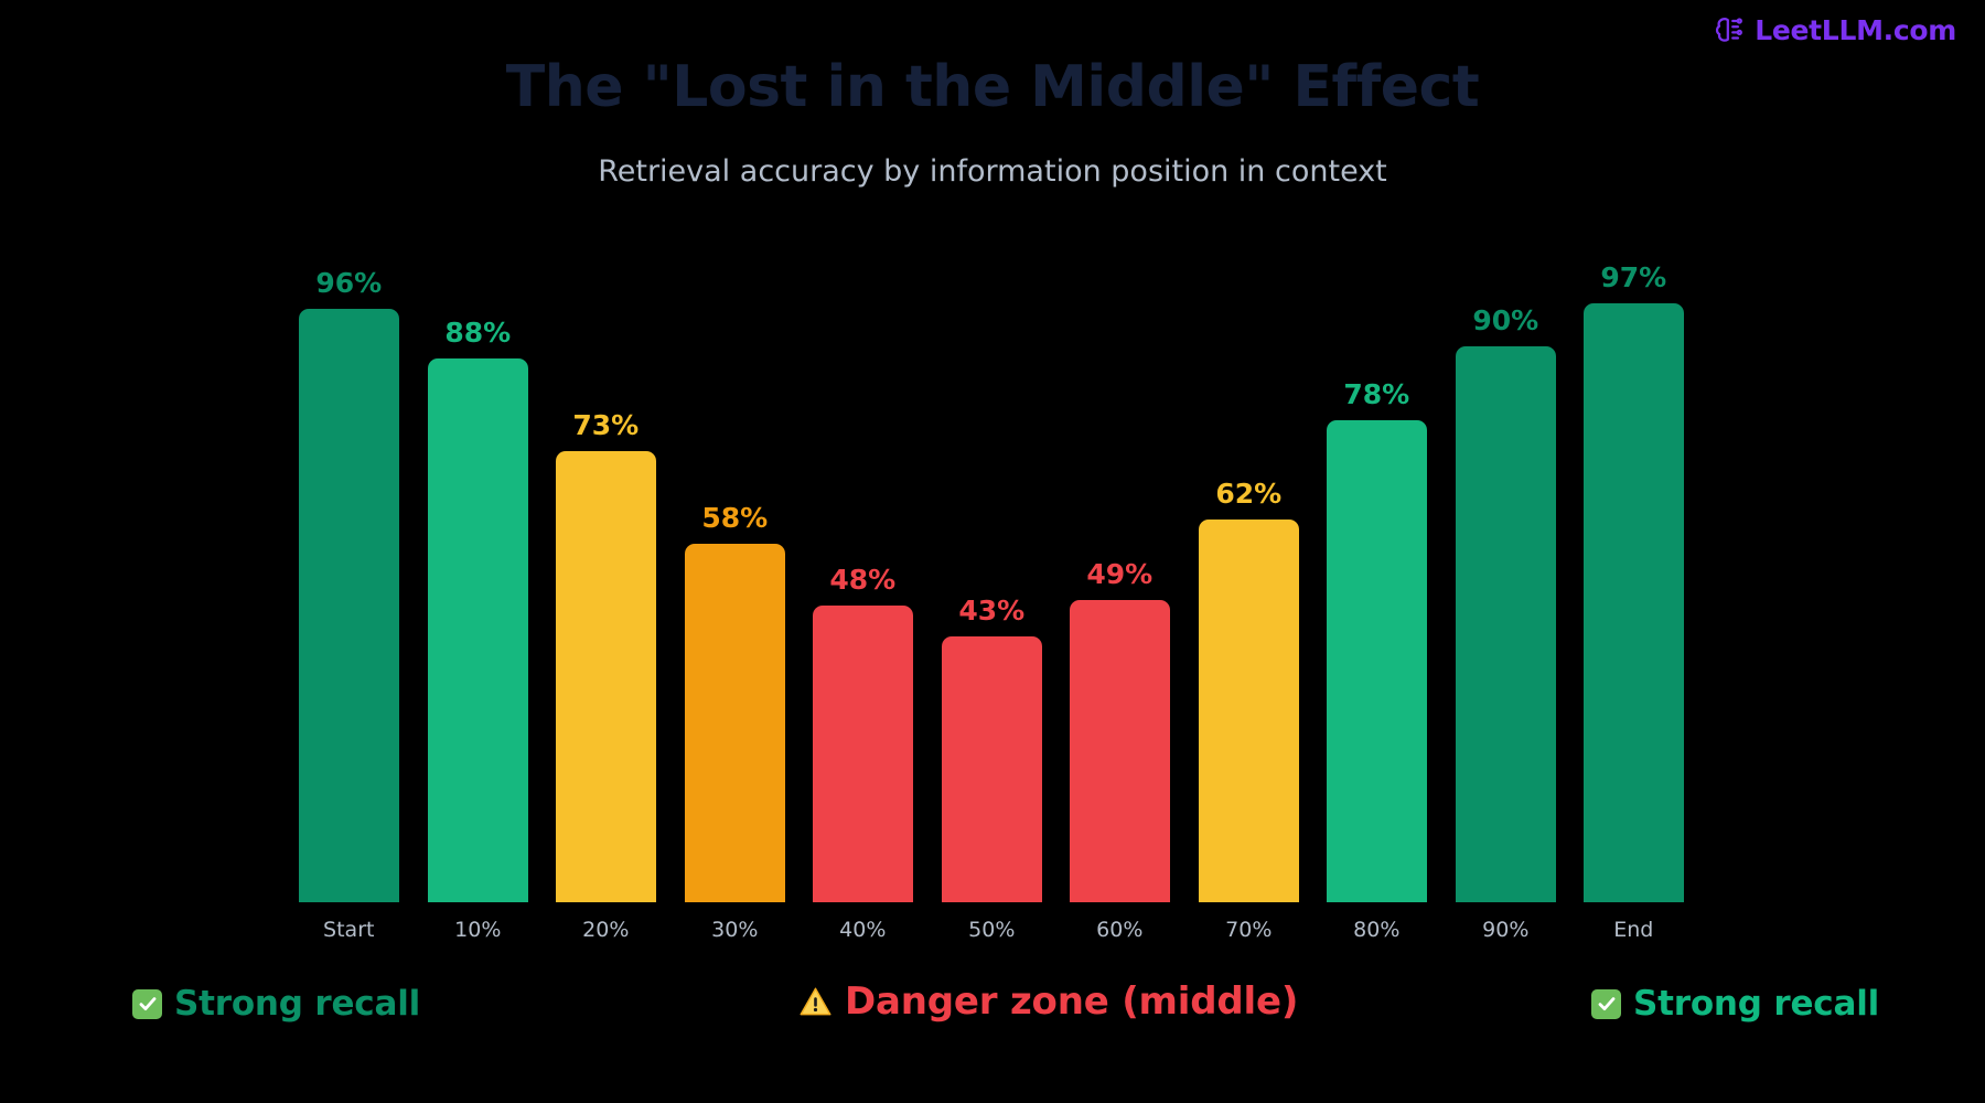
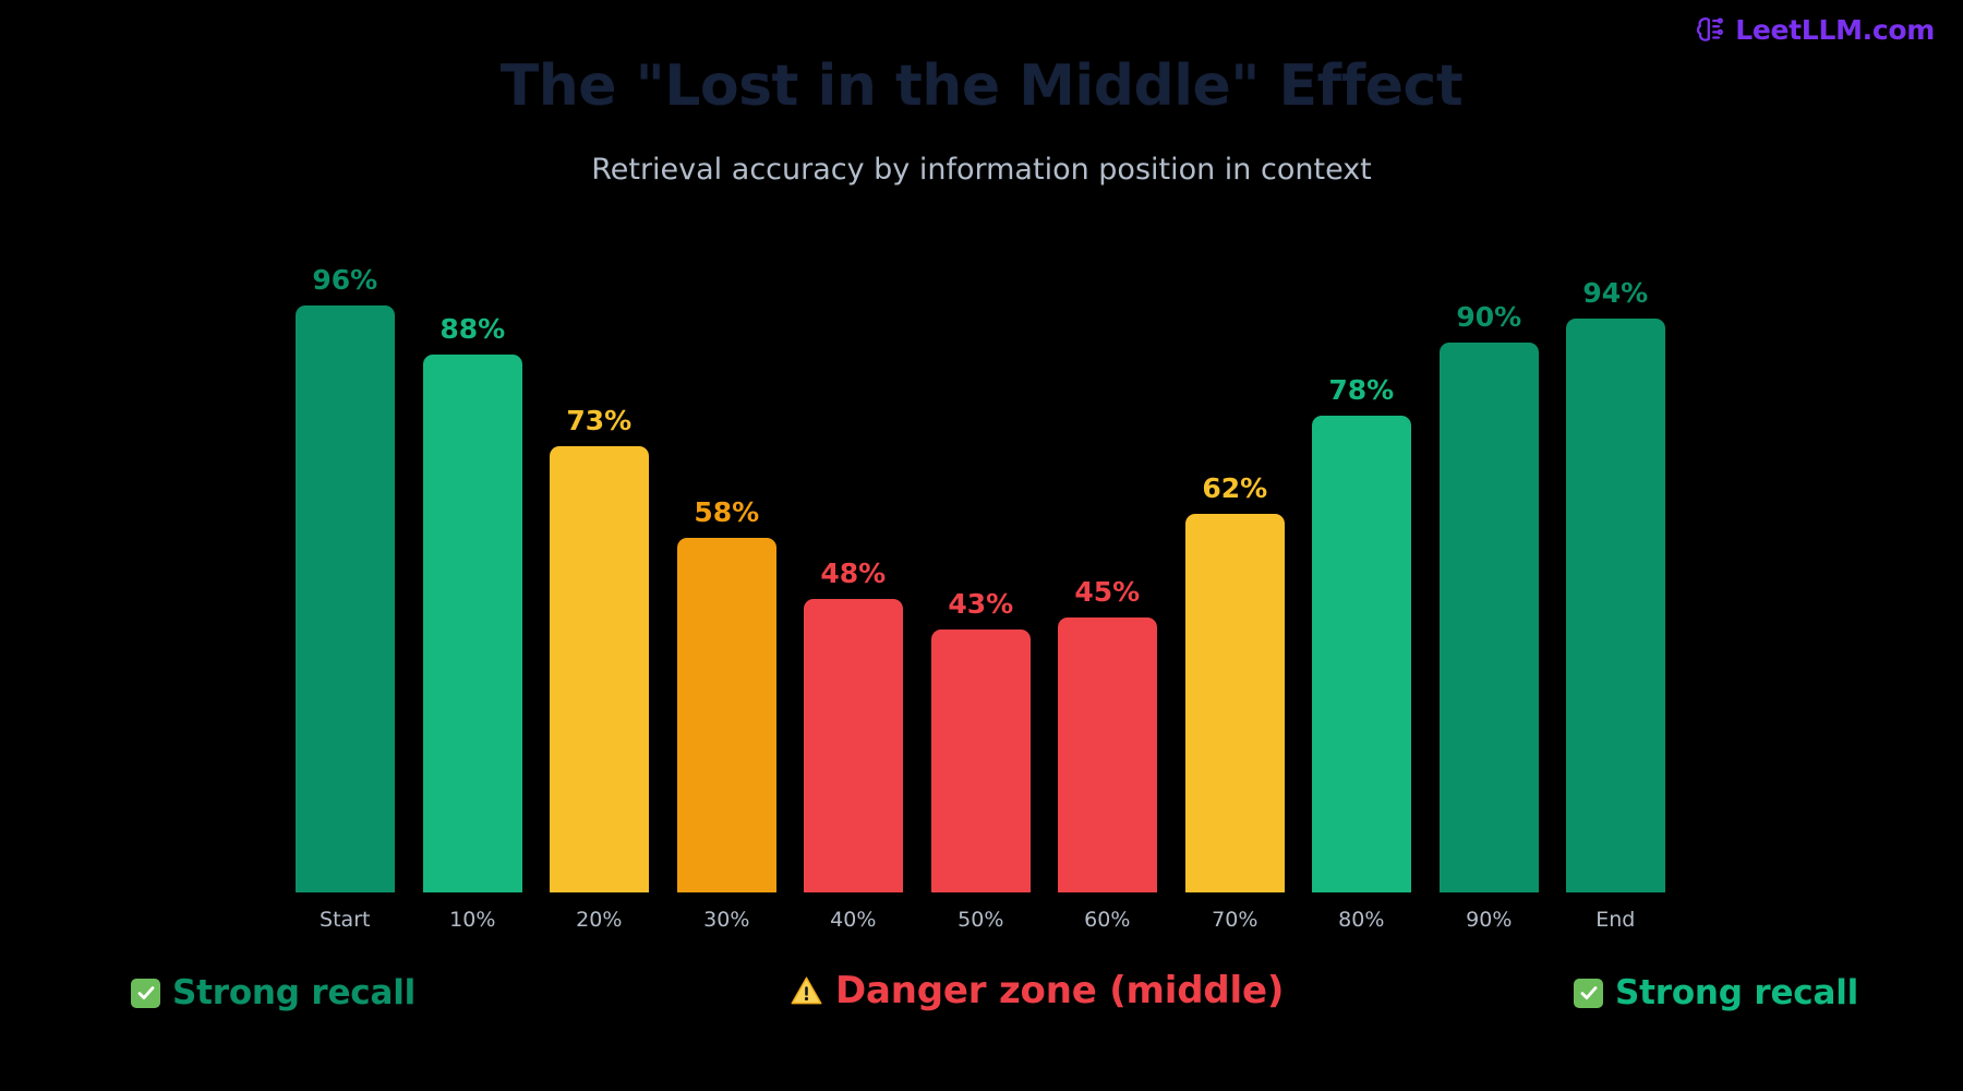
60%: 49% -> 45%
End: 97% -> 94%
